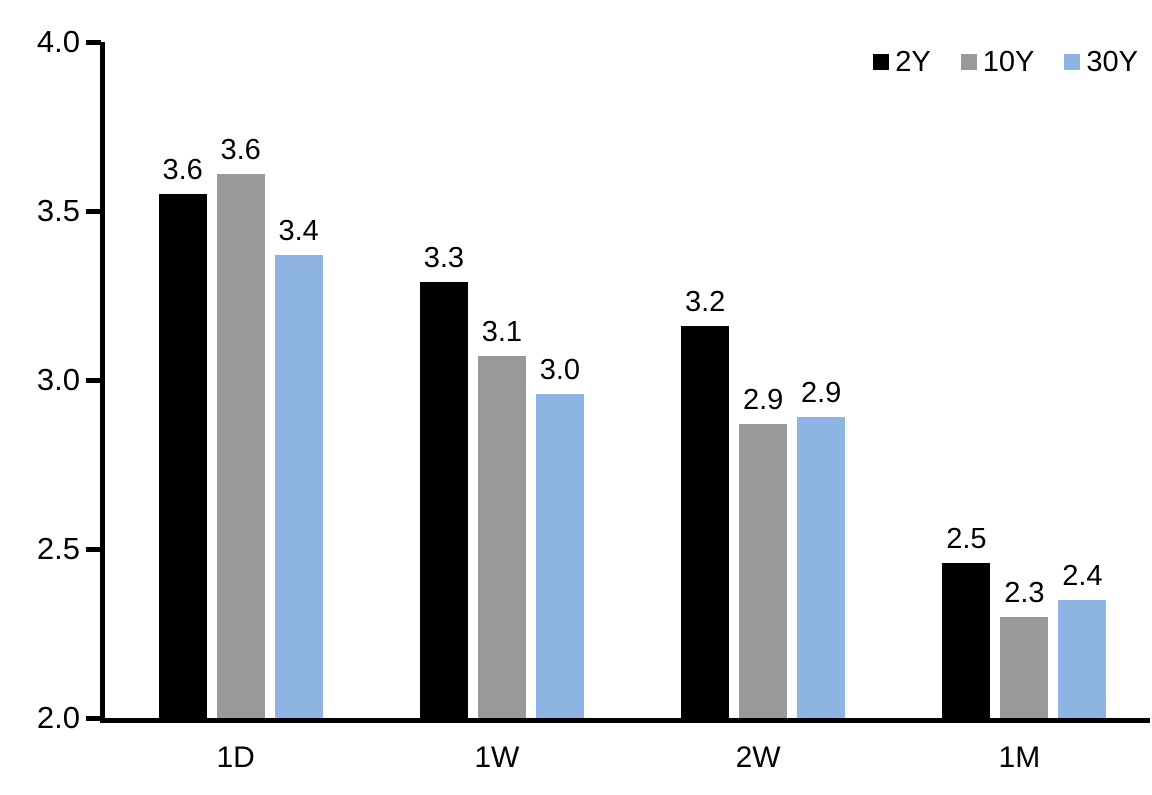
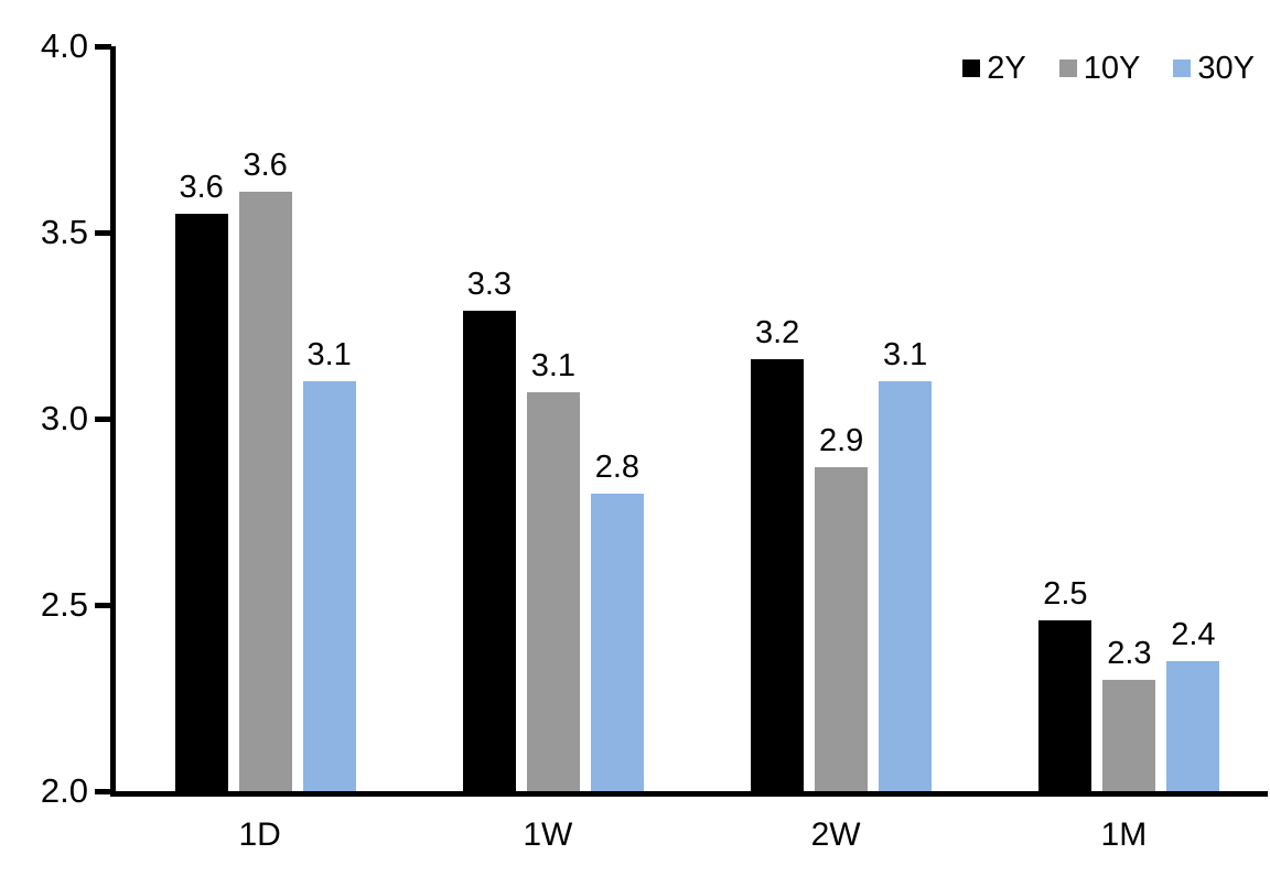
30Y/1D: 3.4 -> 3.1
30Y/1W: 3.0 -> 2.8
30Y/2W: 2.9 -> 3.1
